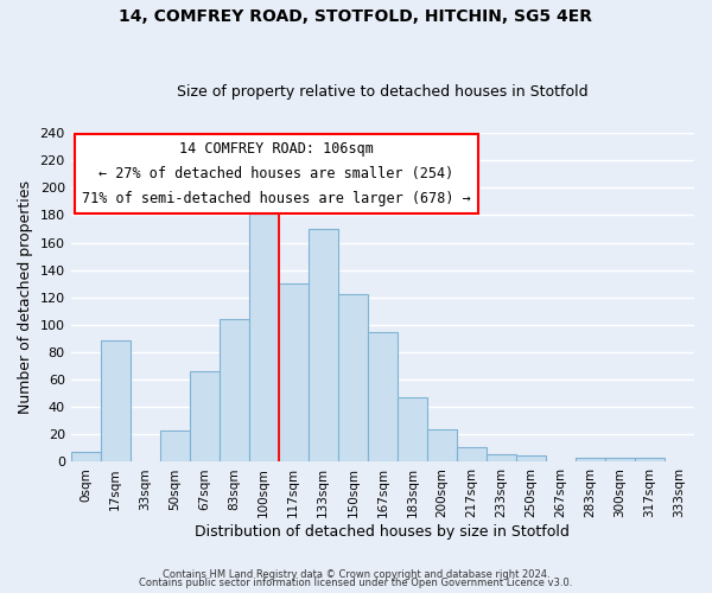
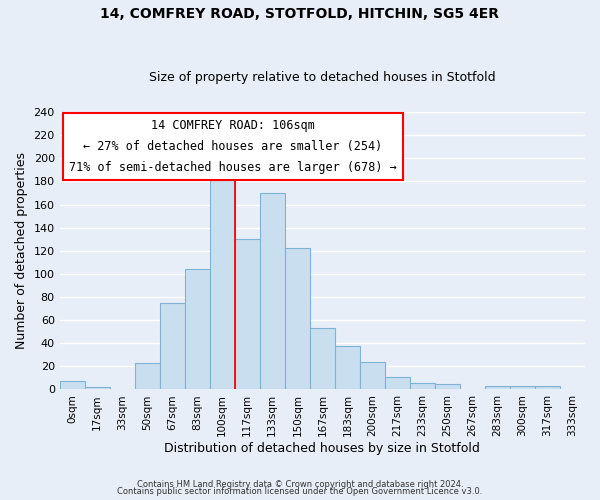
17sqm: 89 -> 2
67sqm: 66 -> 75
167sqm: 95 -> 53
183sqm: 47 -> 38
